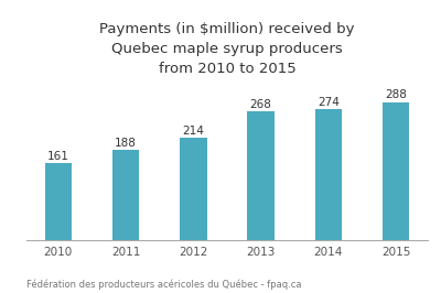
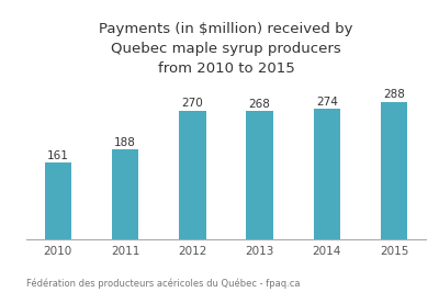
2012: 214 -> 270
